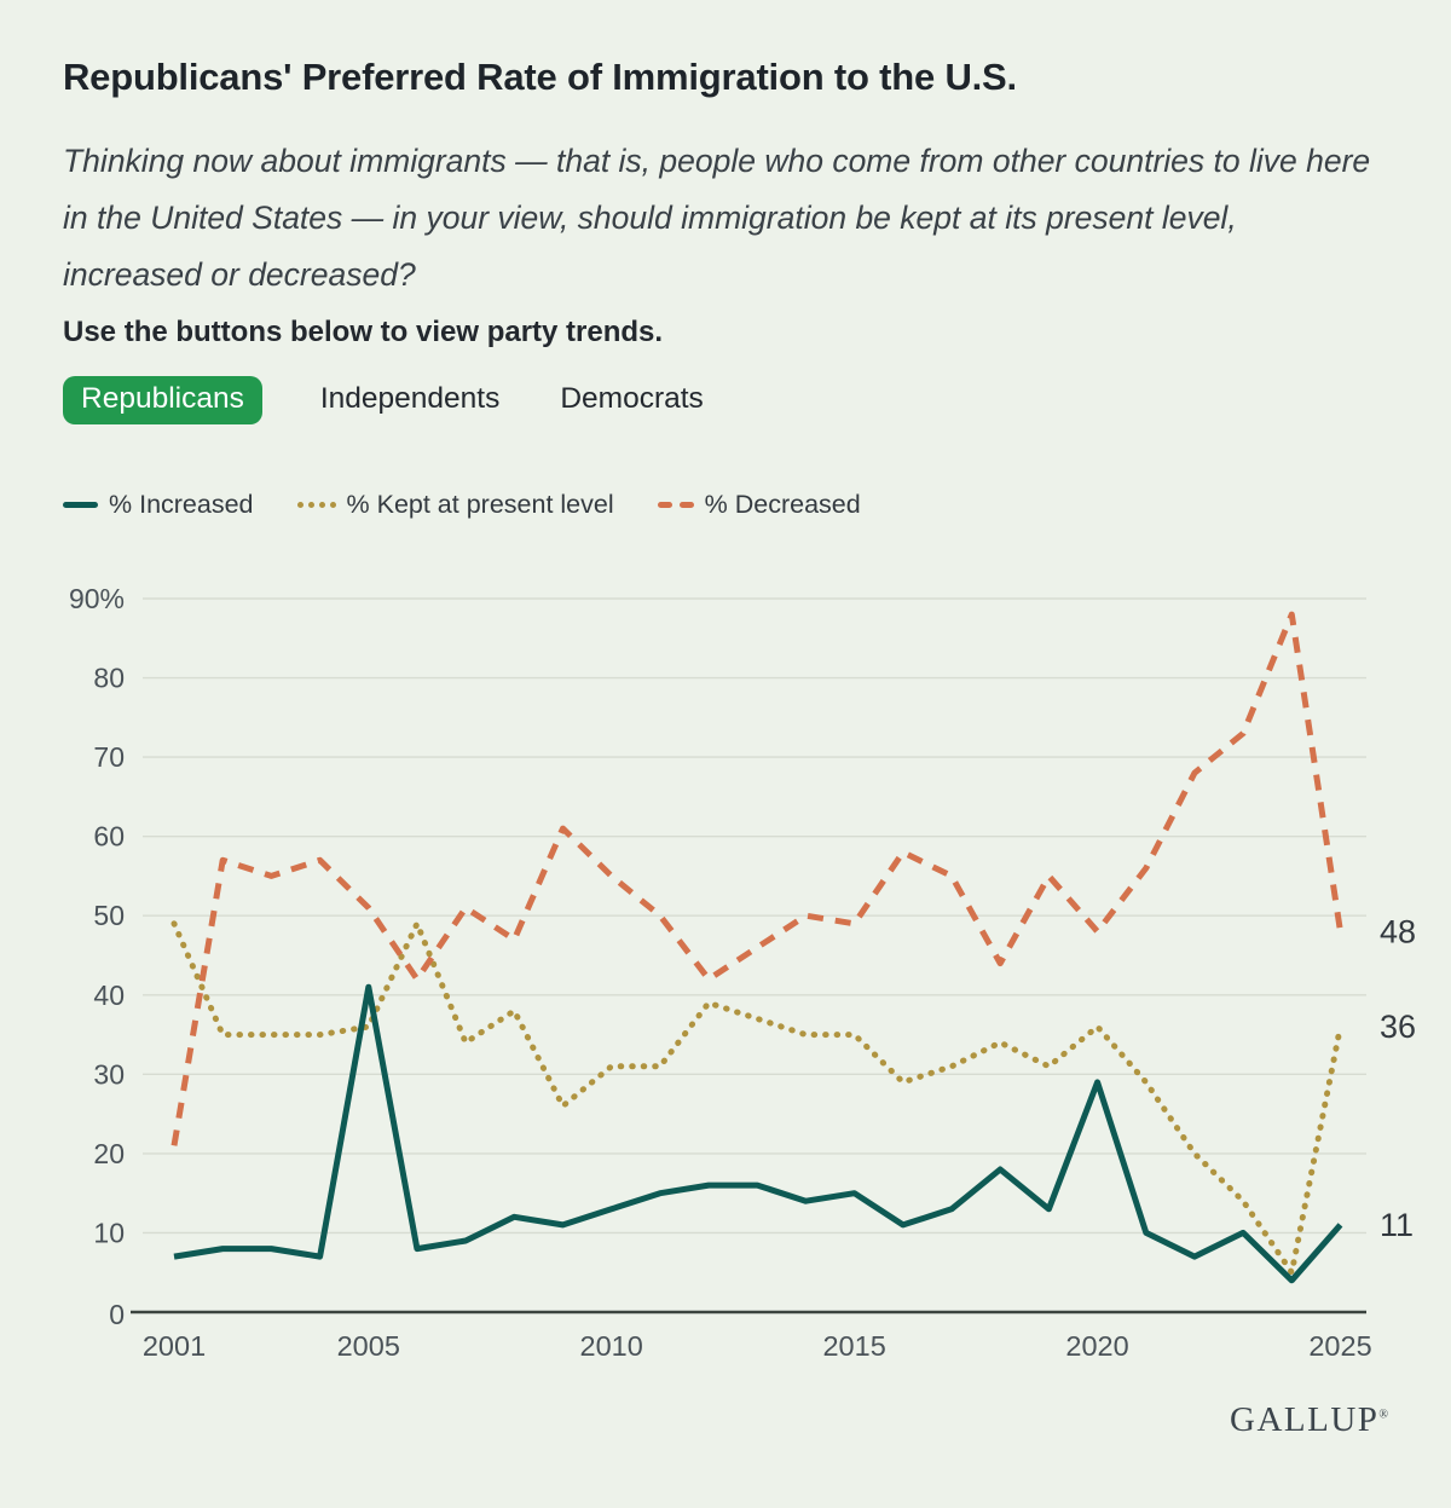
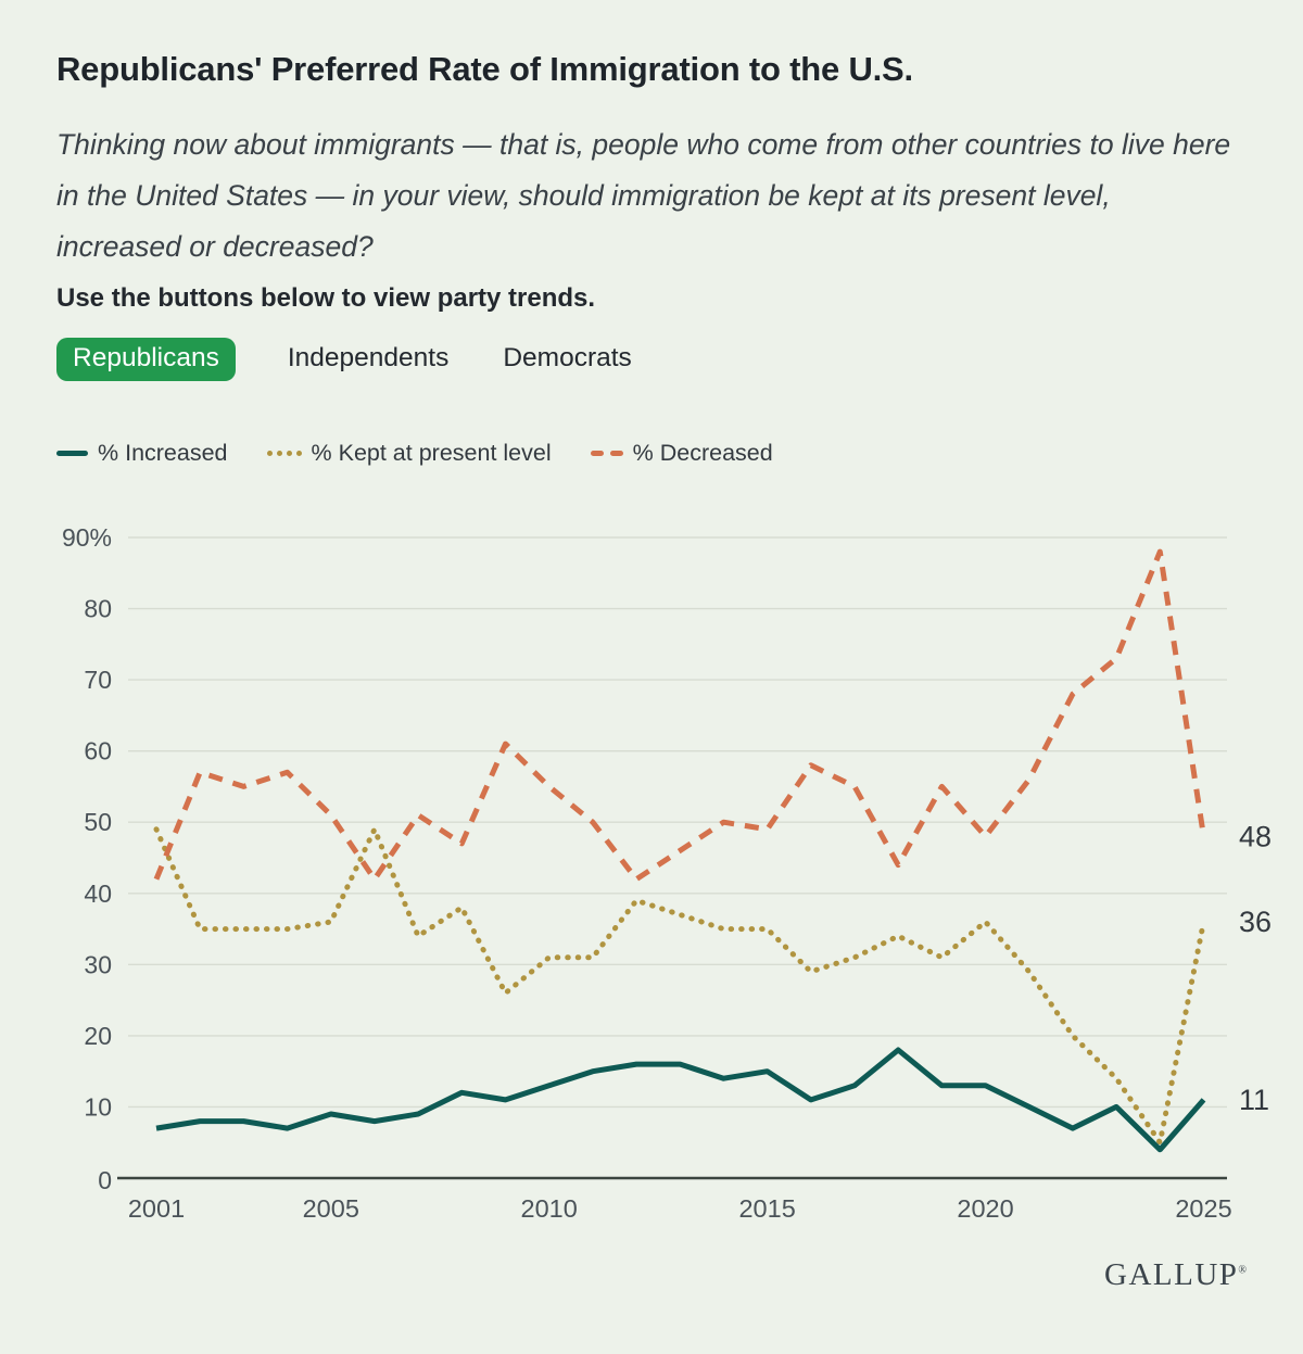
% Decreased/2001: 21% -> 42%
% Increased/2005: 41% -> 9%
% Increased/2020: 29% -> 13%
